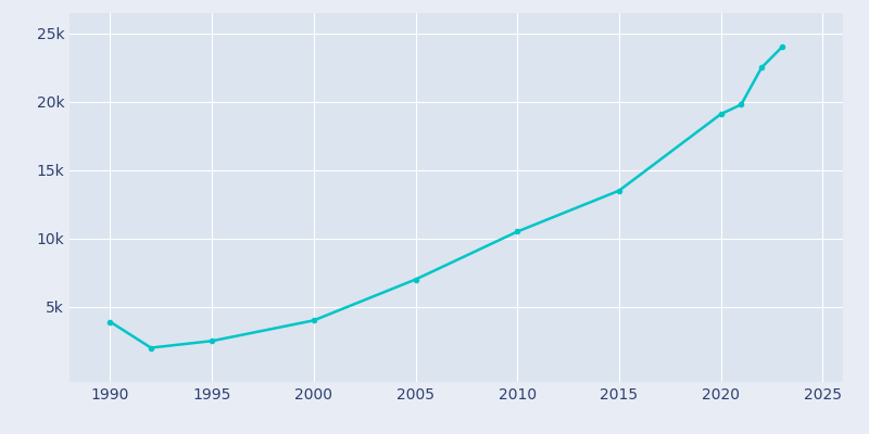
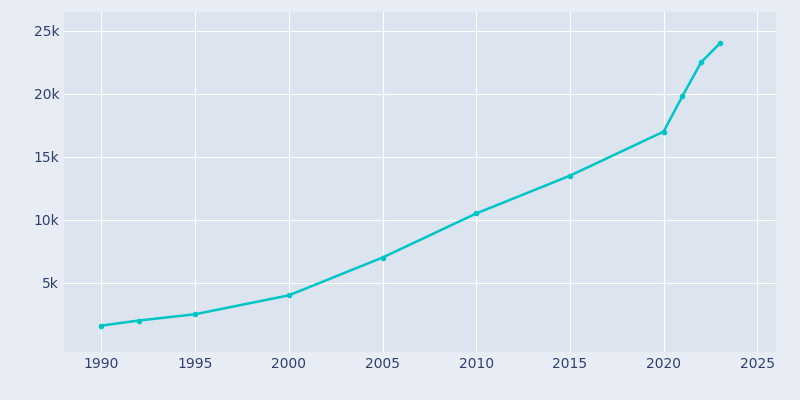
1990: 3.9k -> 1.6k
2020: 19.1k -> 17.0k
